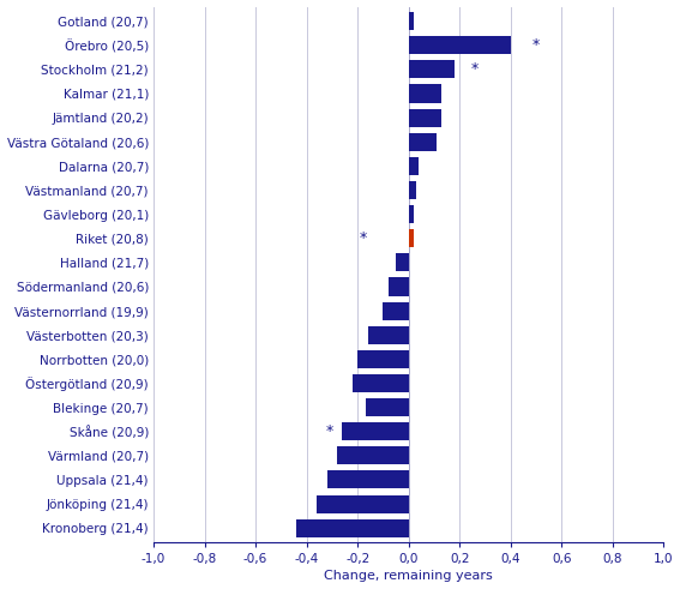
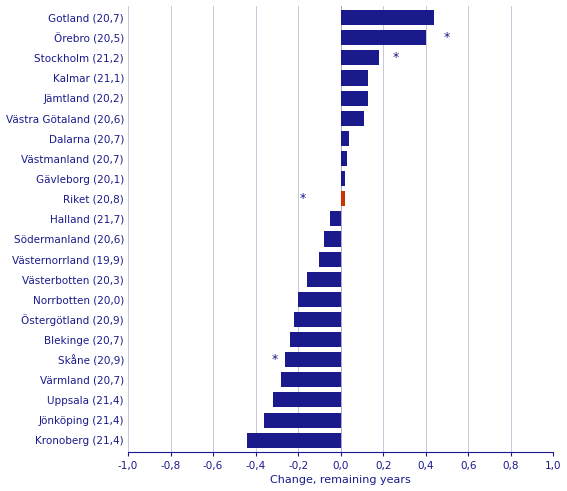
Gotland (20,7): 0,02 -> 0,44
Blekinge (20,7): -0,17 -> -0,24
